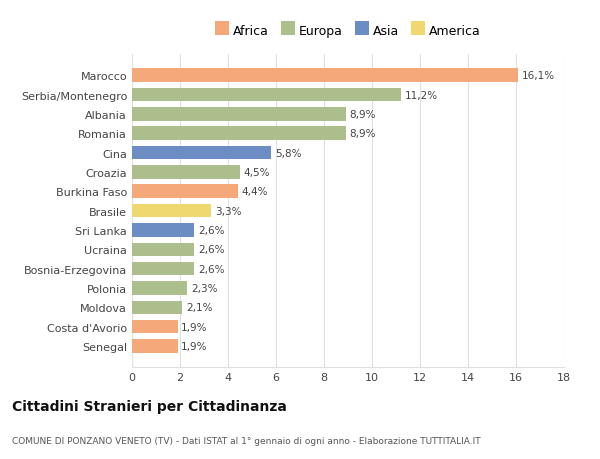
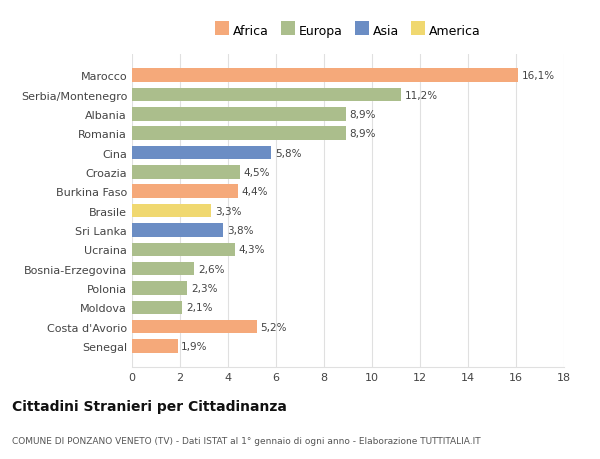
Sri Lanka: 2,6% -> 3,8%
Ucraina: 2,6% -> 4,3%
Costa d'Avorio: 1,9% -> 5,2%
